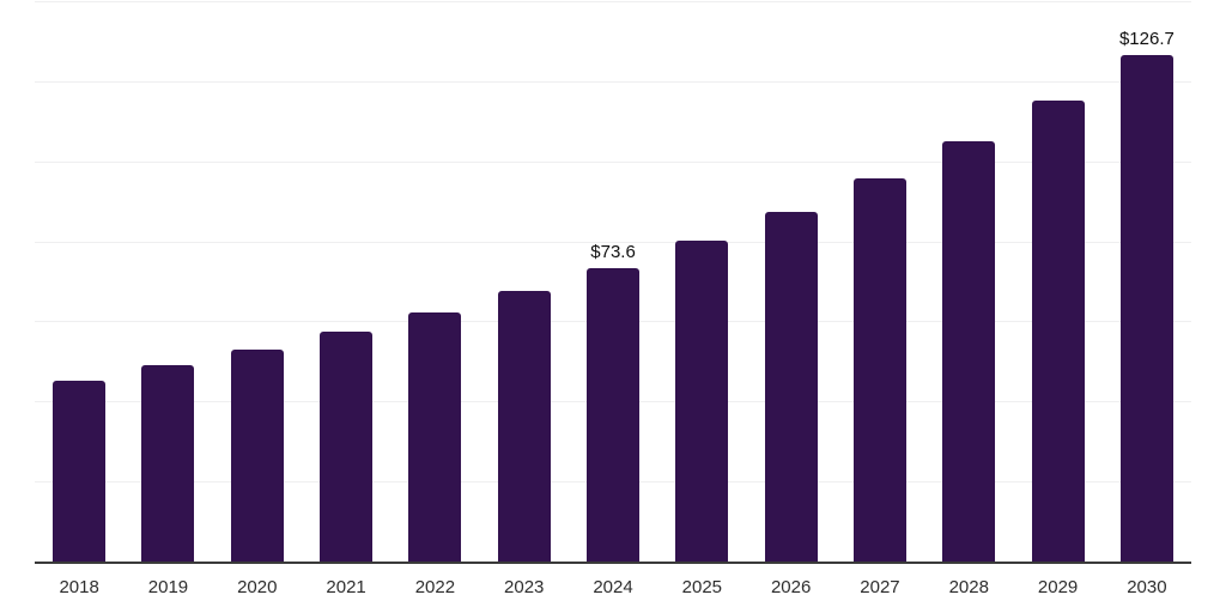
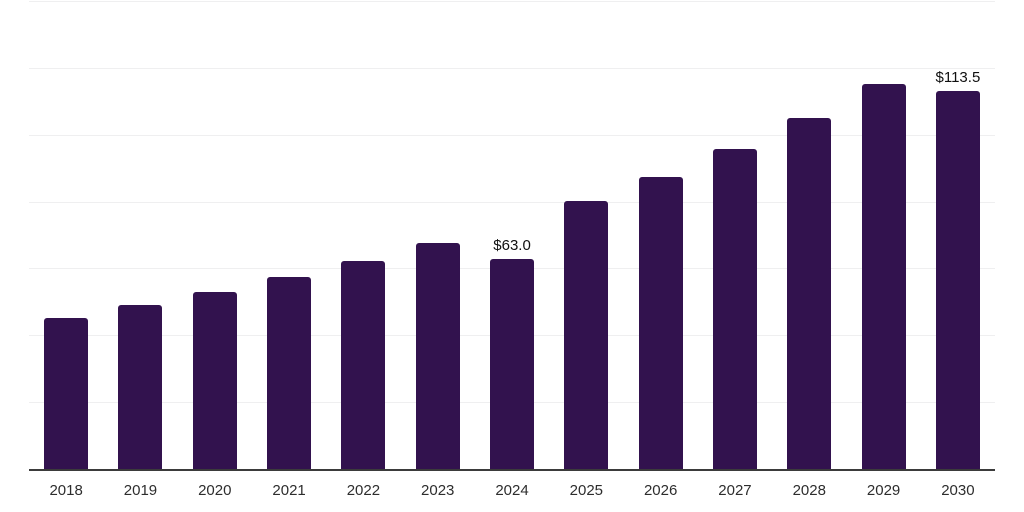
2024: $73.6 -> $63.0
2030: $126.7 -> $113.5
